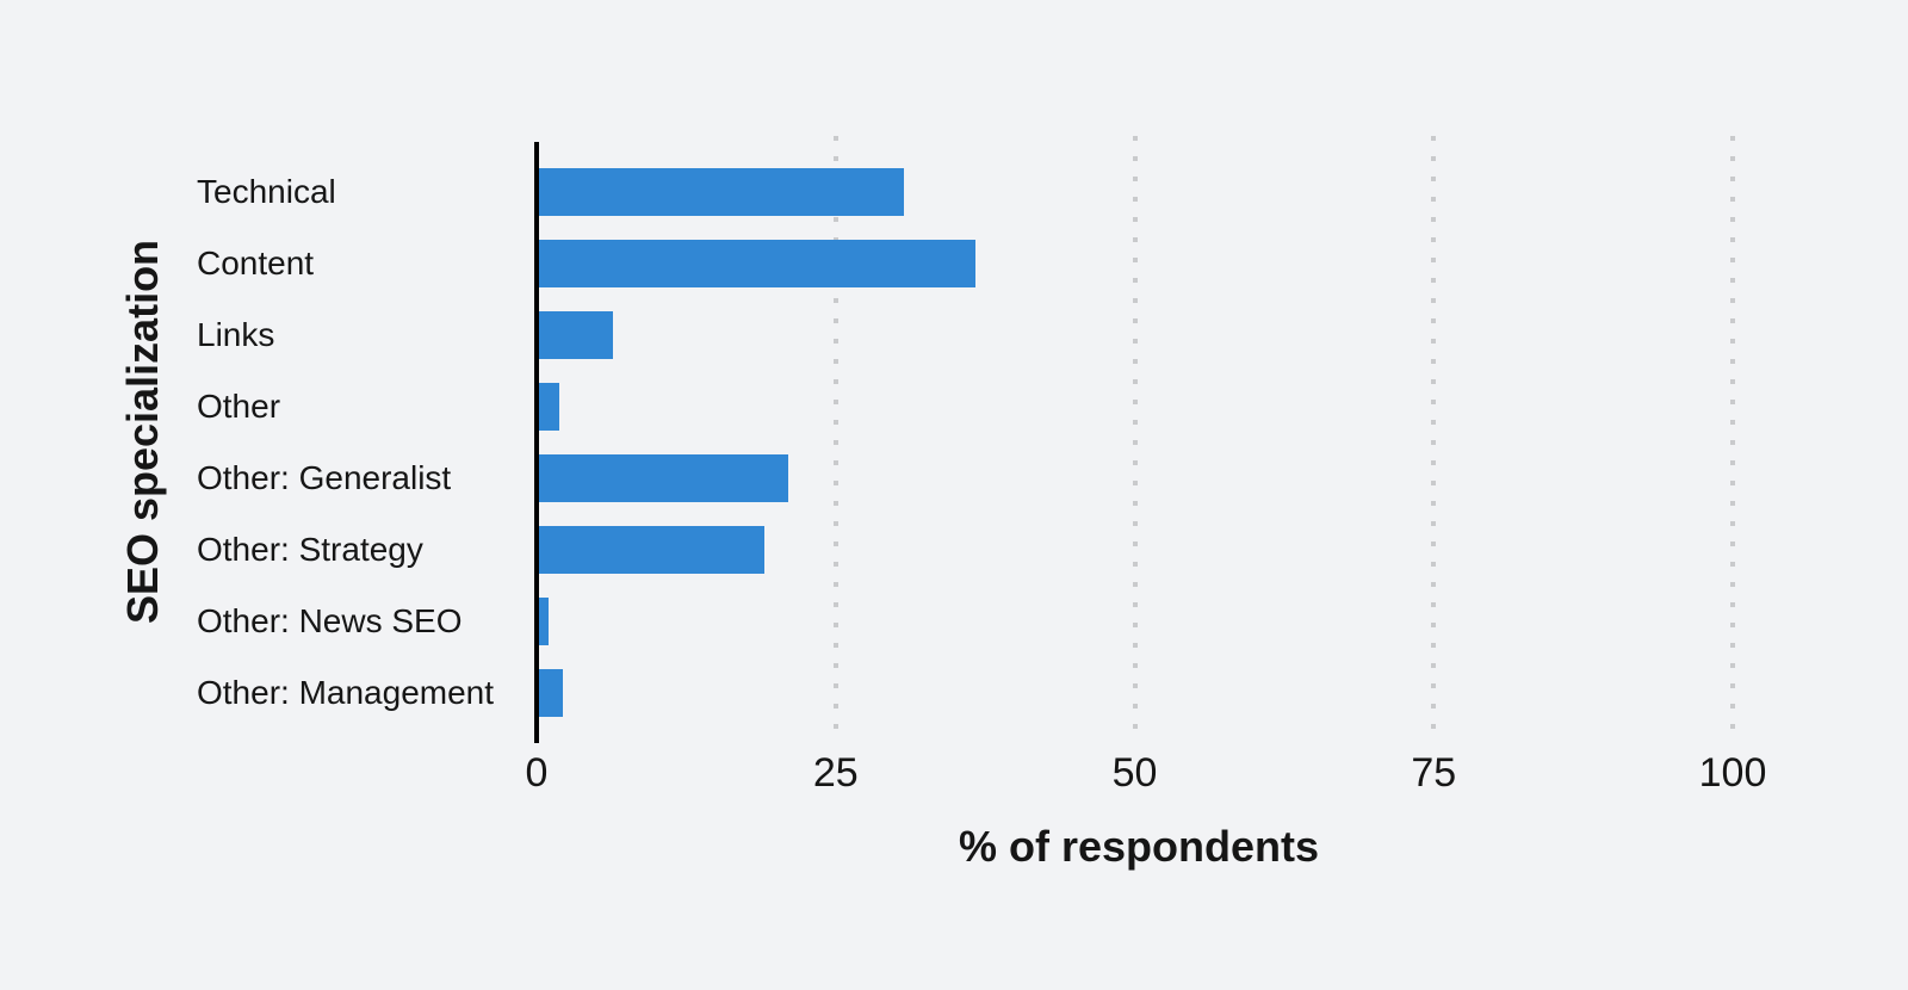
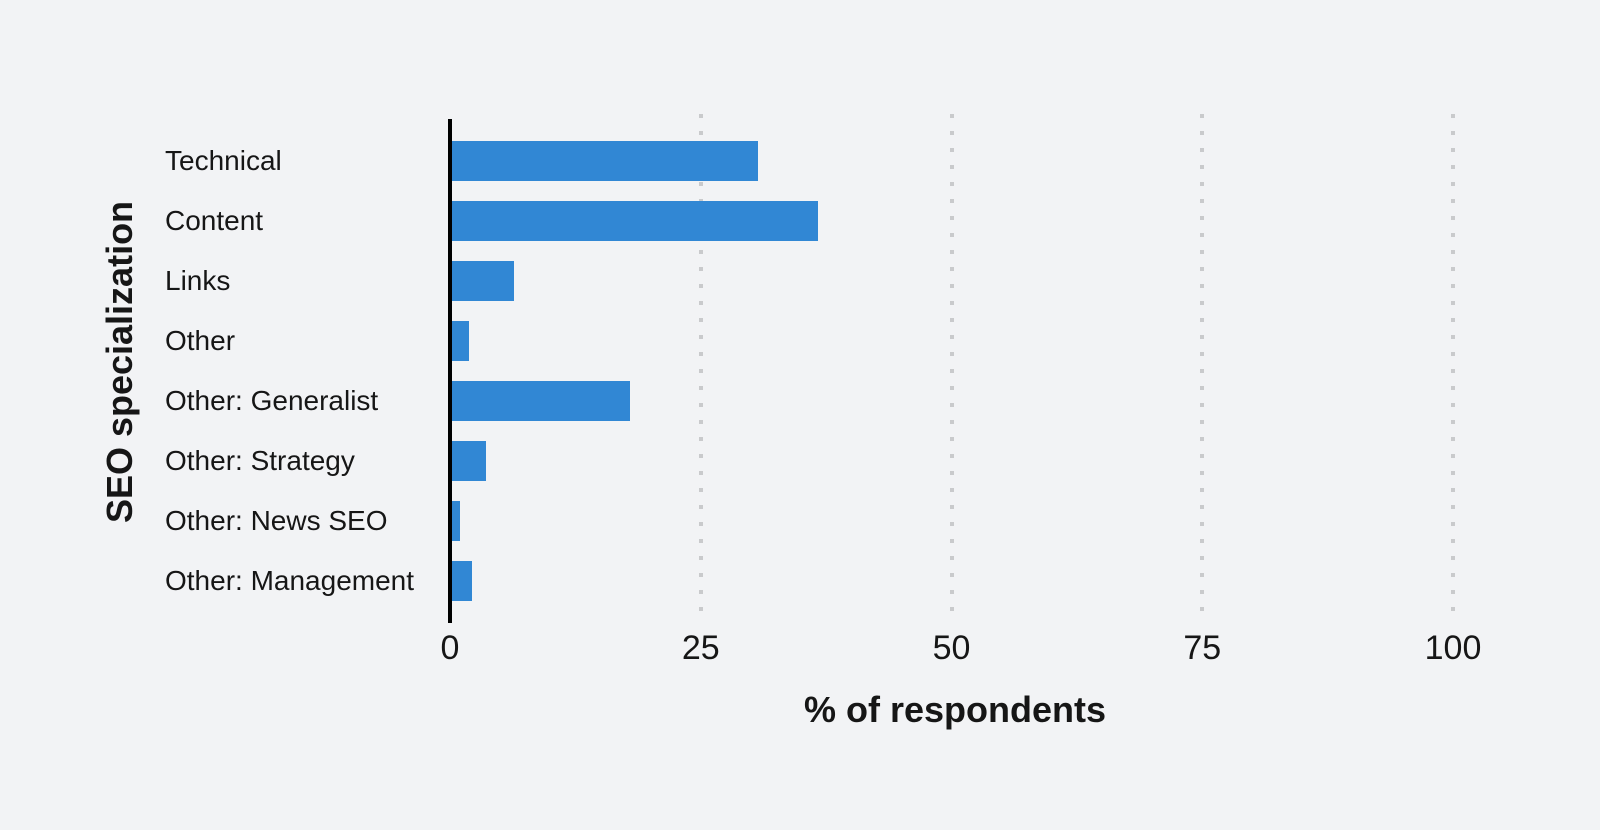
Other: Generalist: 21 -> 18
Other: Strategy: 19 -> 4
